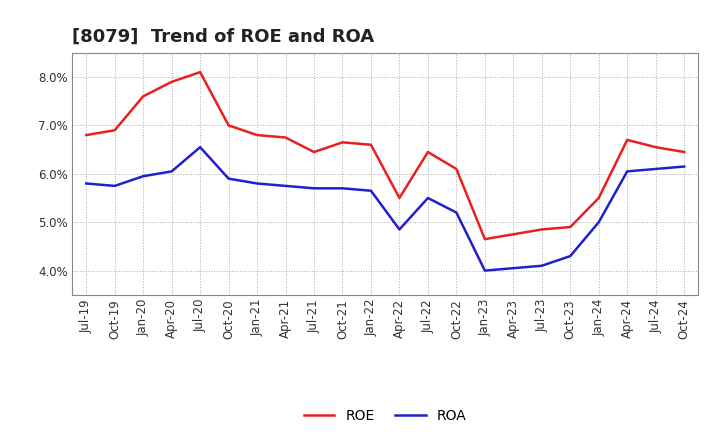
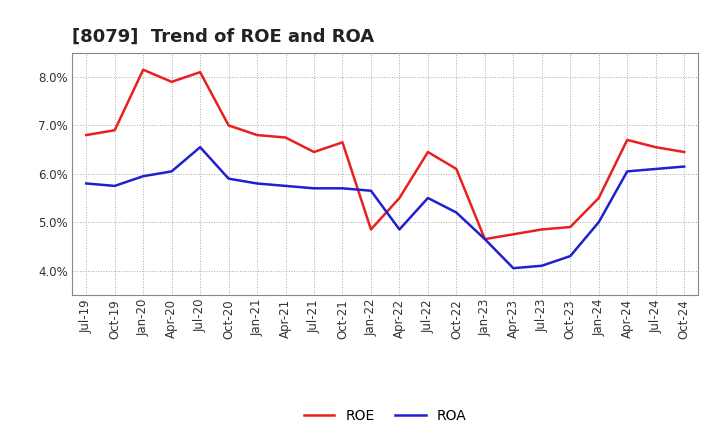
ROE/Jan-20: 7.60% -> 8.15%
ROE/Jan-22: 6.60% -> 4.85%
ROA/Jan-23: 4.00% -> 4.65%
